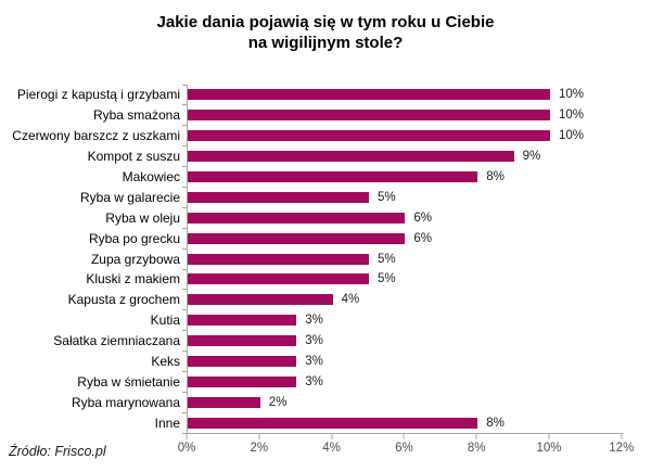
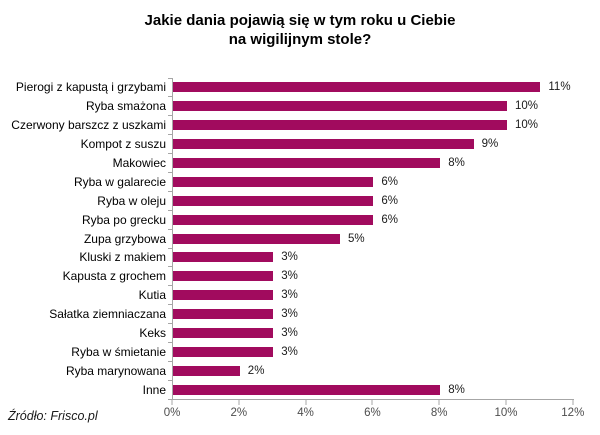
Pierogi z kapustą i grzybami: 10% -> 11%
Ryba w galarecie: 5% -> 6%
Kluski z makiem: 5% -> 3%
Kapusta z grochem: 4% -> 3%
